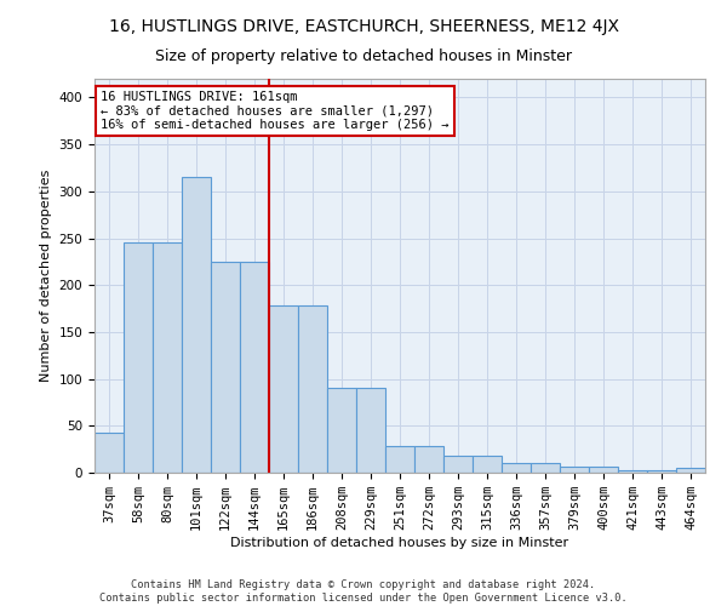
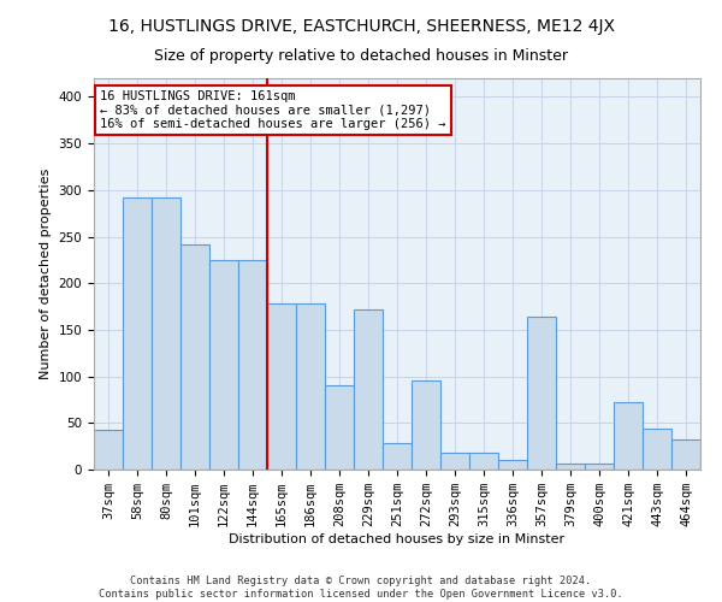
58sqm: 245 -> 292
80sqm: 245 -> 292
101sqm: 315 -> 242
229sqm: 90 -> 172
272sqm: 28 -> 96
357sqm: 10 -> 164
421sqm: 2 -> 72
443sqm: 2 -> 44
464sqm: 5 -> 32
